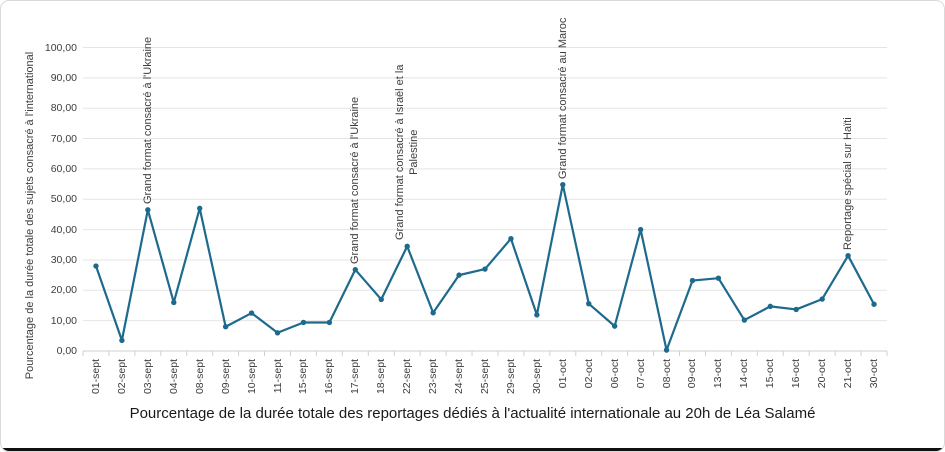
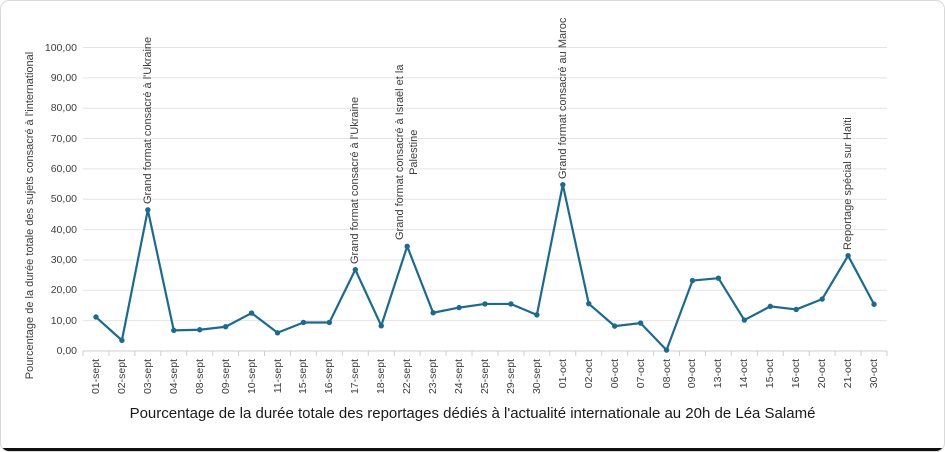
01-sept: 28 -> 11
04-sept: 16 -> 7
08-sept: 47 -> 7
18-sept: 17 -> 8
24-sept: 25 -> 14
25-sept: 27 -> 16
29-sept: 37 -> 16
07-oct: 40 -> 9
